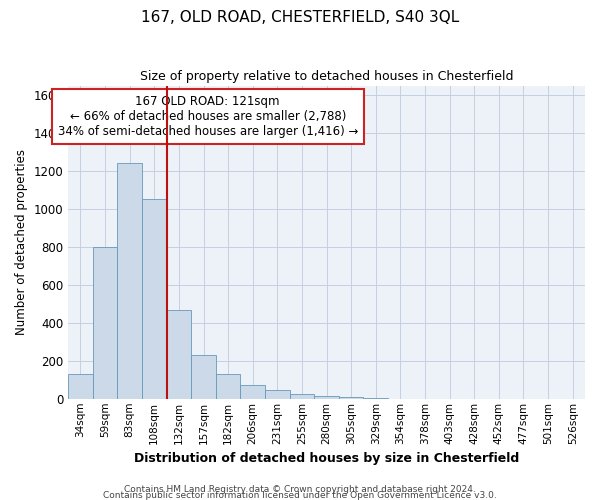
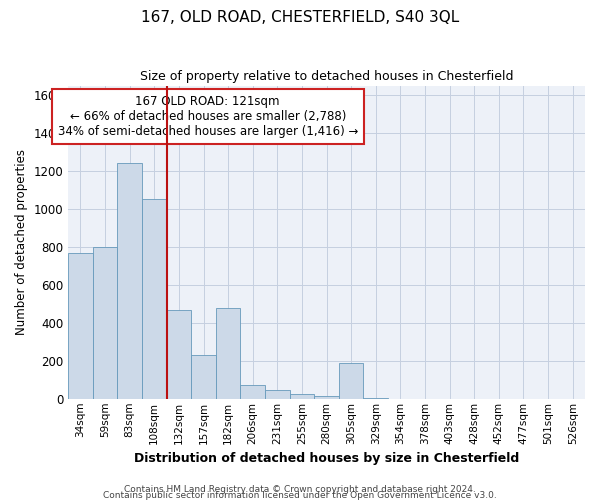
34sqm: 130 -> 770
182sqm: 130 -> 480
305sqm: 10 -> 190
